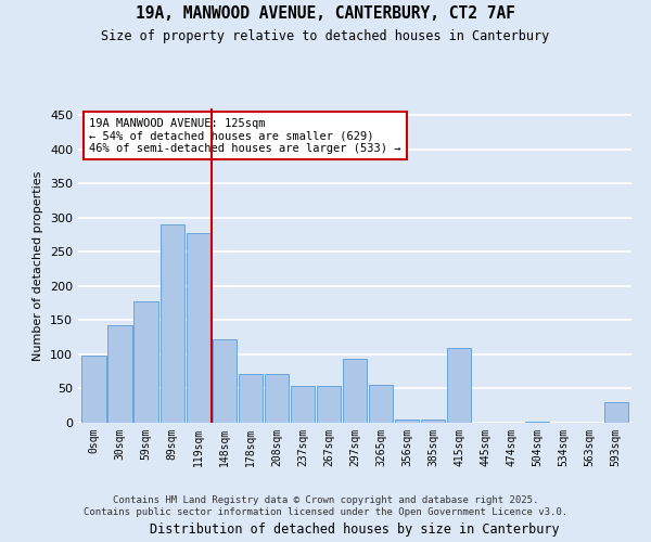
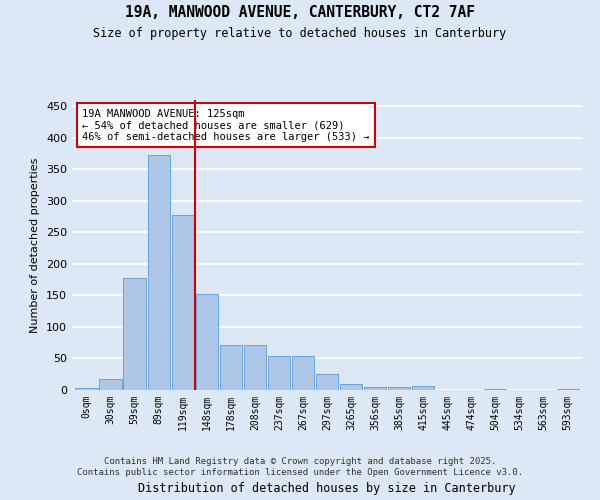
0sqm: 98 -> 3
30sqm: 142 -> 17
89sqm: 290 -> 372
148sqm: 122 -> 153
297sqm: 94 -> 25
3265qm: 56 -> 10
415sqm: 110 -> 7
593sqm: 30 -> 2
